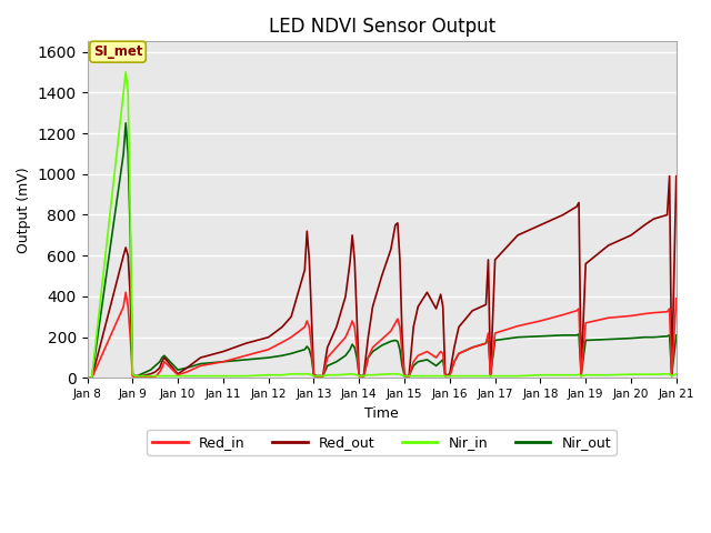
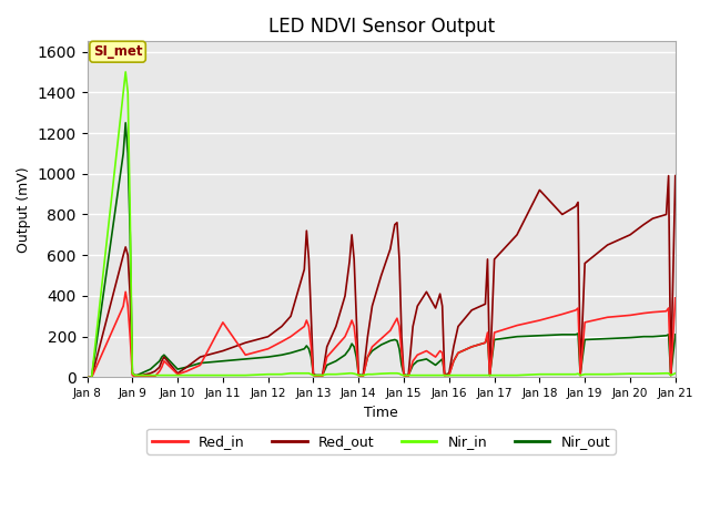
Red_in/Jan 11: 80 -> 270
Red_out/Jan 18: 750 -> 920
